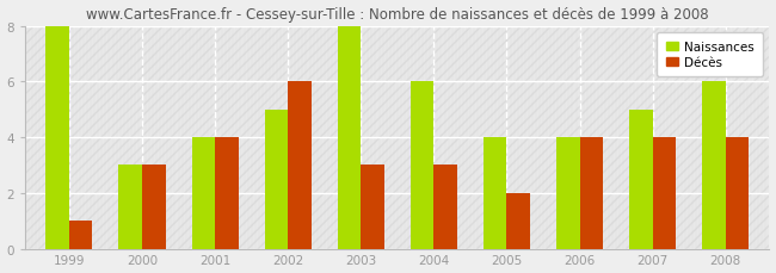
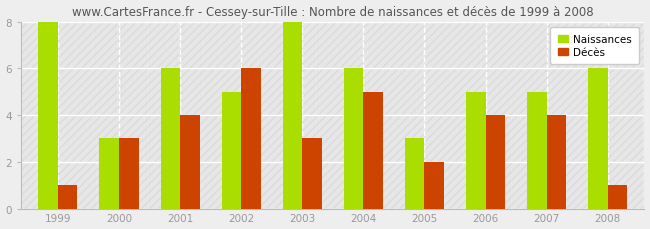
Naissances/2001: 4 -> 6
Décès/2004: 3 -> 5
Naissances/2005: 4 -> 3
Naissances/2006: 4 -> 5
Décès/2008: 4 -> 1
